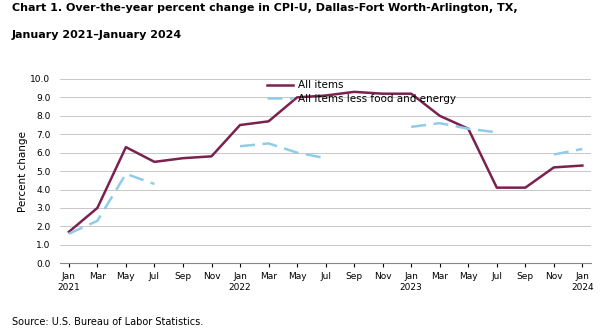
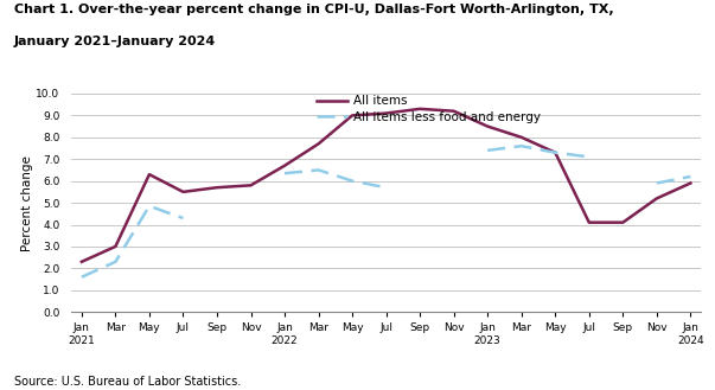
All items/Jan 2021: 1.7 -> 2.3
All items/Jan 2022: 7.5 -> 6.7
All items/Jan 2023: 9.2 -> 8.5
All items/Jan 2024: 5.3 -> 5.9
